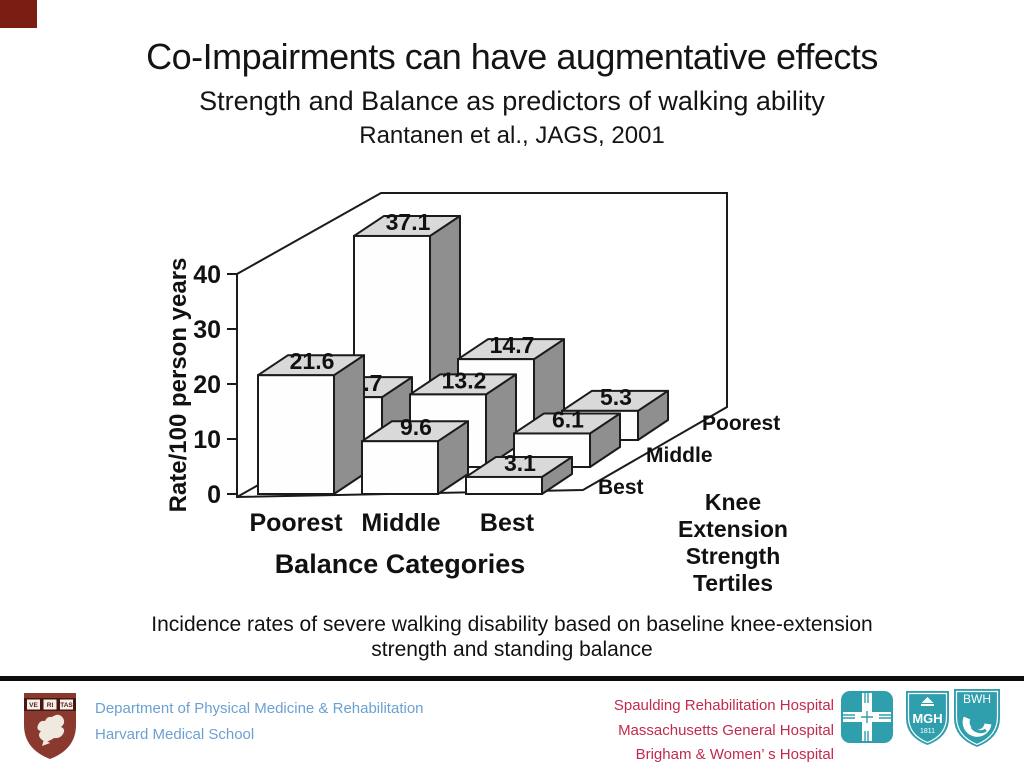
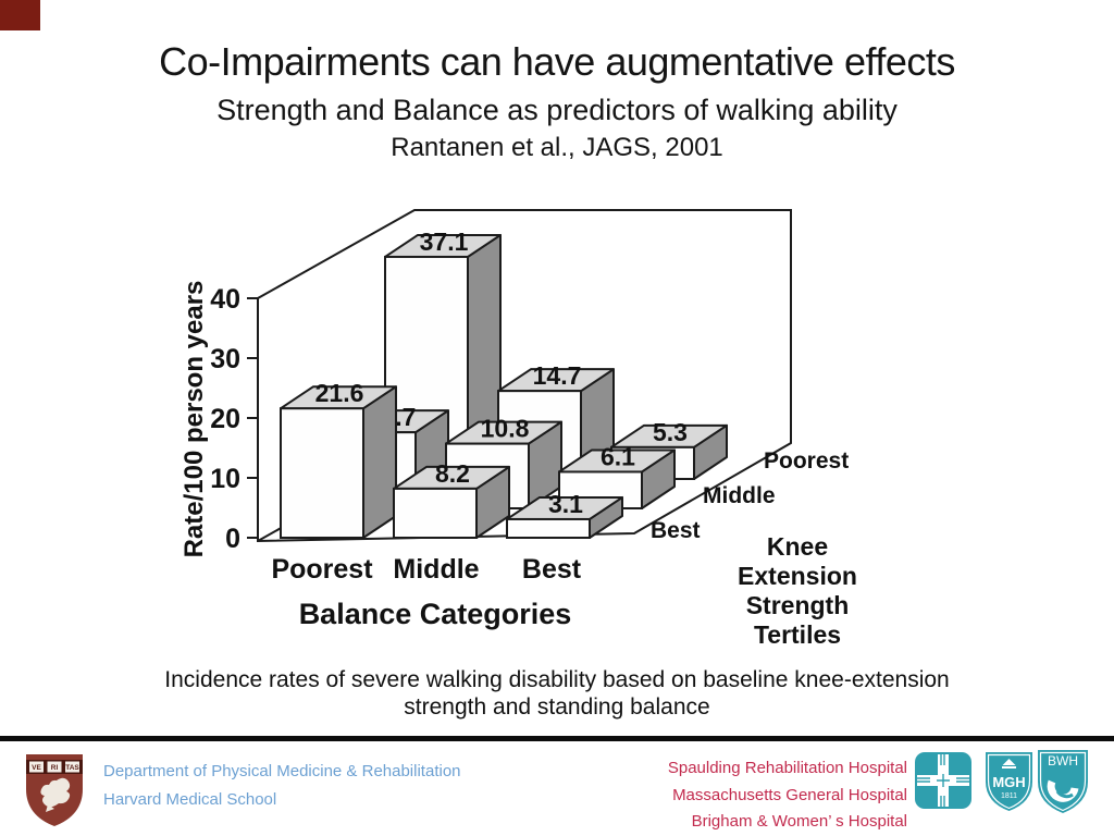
Best/Middle: 9.6 -> 8.2
Middle/Middle: 13.2 -> 10.8
